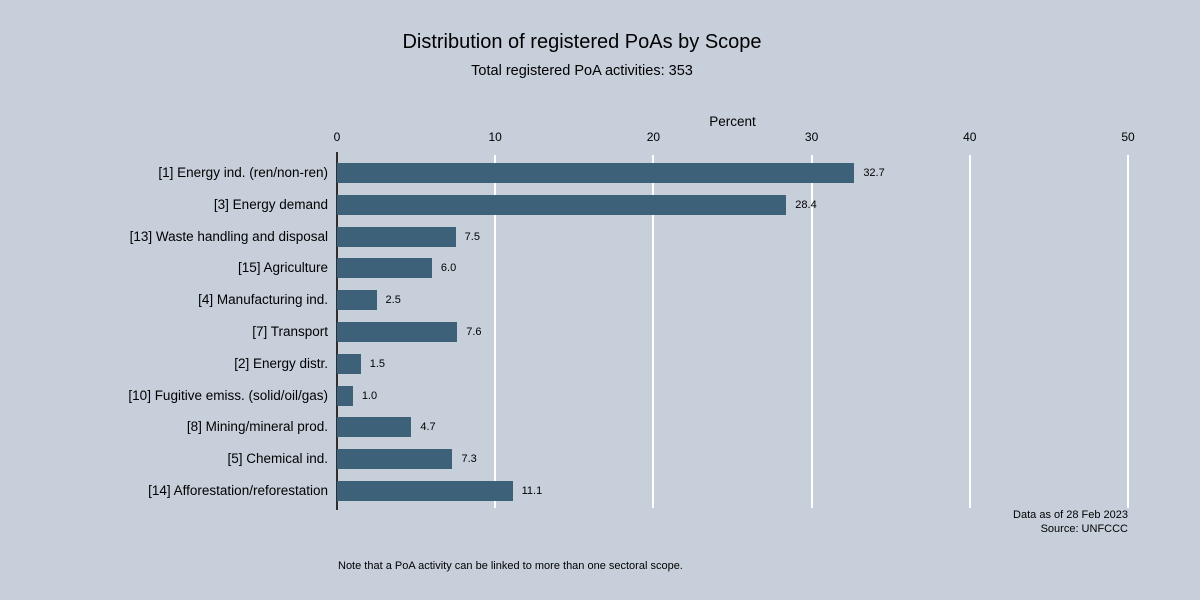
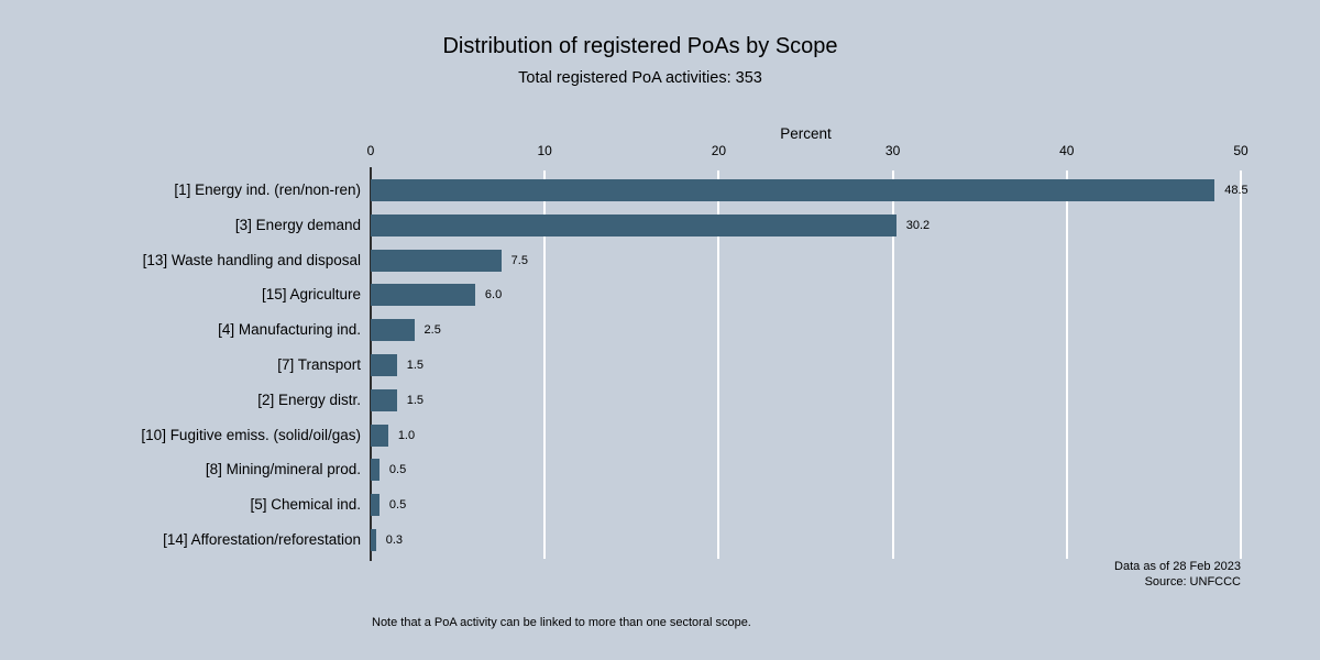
[1] Energy ind. (ren/non-ren): 32.7 -> 48.5
[3] Energy demand: 28.4 -> 30.2
[7] Transport: 7.6 -> 1.5
[8] Mining/mineral prod.: 4.7 -> 0.5
[5] Chemical ind.: 7.3 -> 0.5
[14] Afforestation/reforestation: 11.1 -> 0.3
